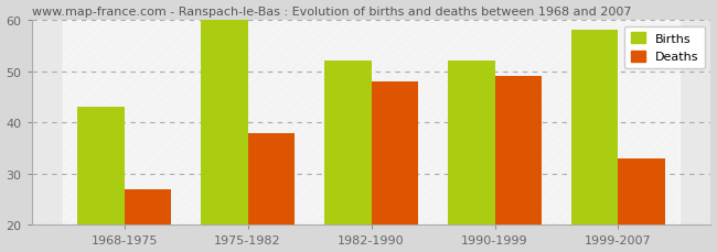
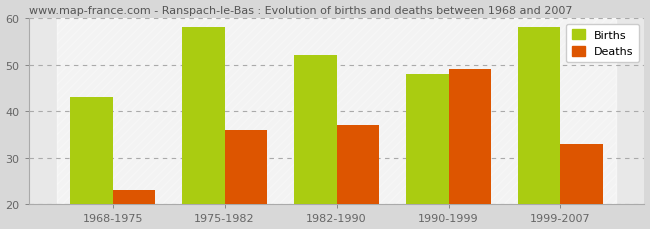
Deaths/1968-1975: 27 -> 23
Births/1975-1982: 60 -> 58
Deaths/1975-1982: 38 -> 36
Deaths/1982-1990: 48 -> 37
Births/1990-1999: 52 -> 48
